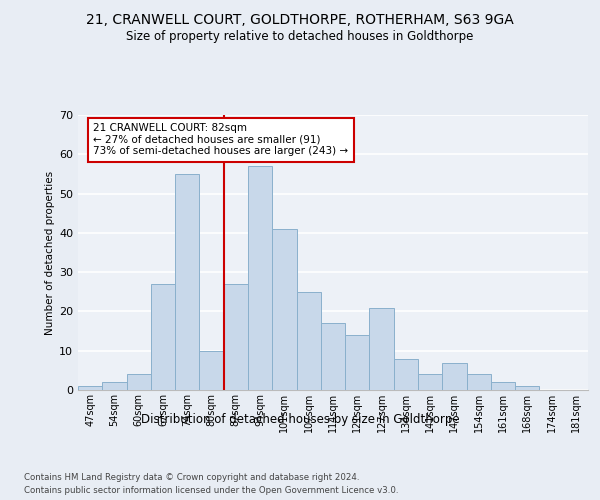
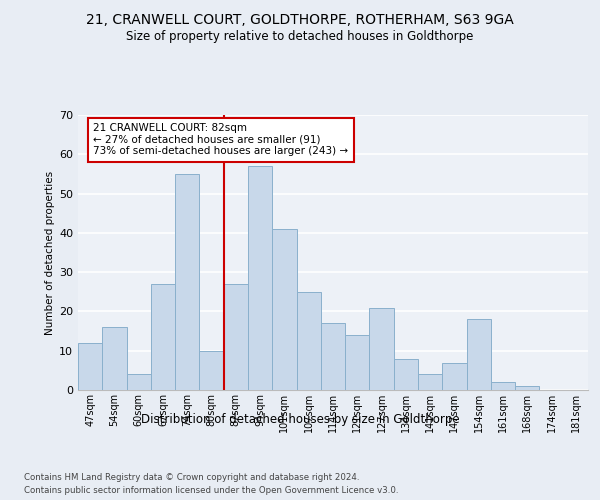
47sqm: 1 -> 12
54sqm: 2 -> 16
154sqm: 4 -> 18
